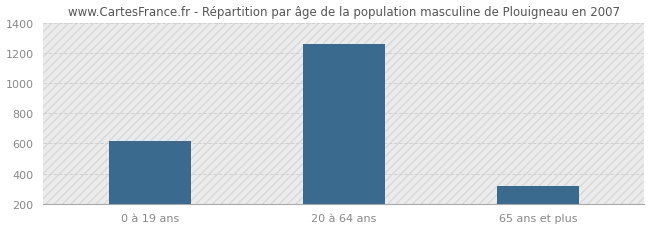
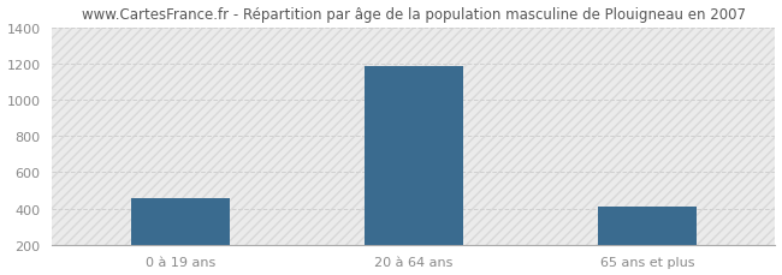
0 à 19 ans: 620 -> 460
20 à 64 ans: 1260 -> 1190
65 ans et plus: 320 -> 410
